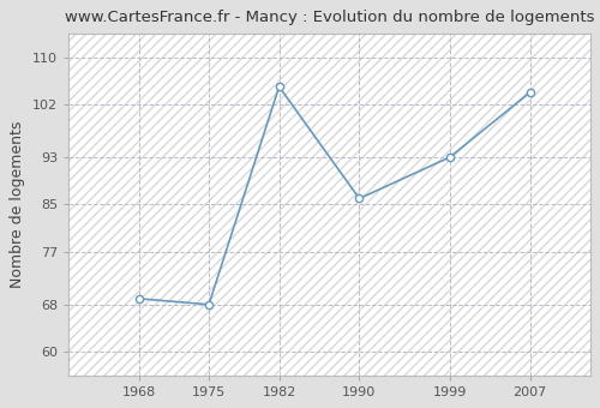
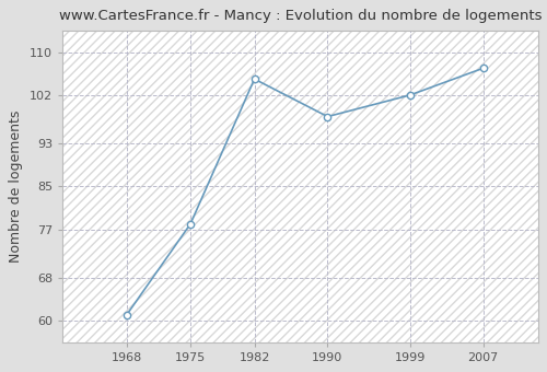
1968: 69 -> 61
1975: 68 -> 78
1990: 86 -> 98
1999: 93 -> 102
2007: 104 -> 107
